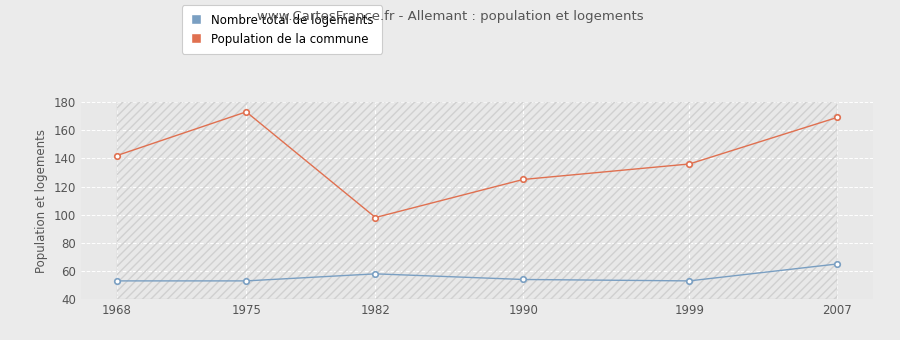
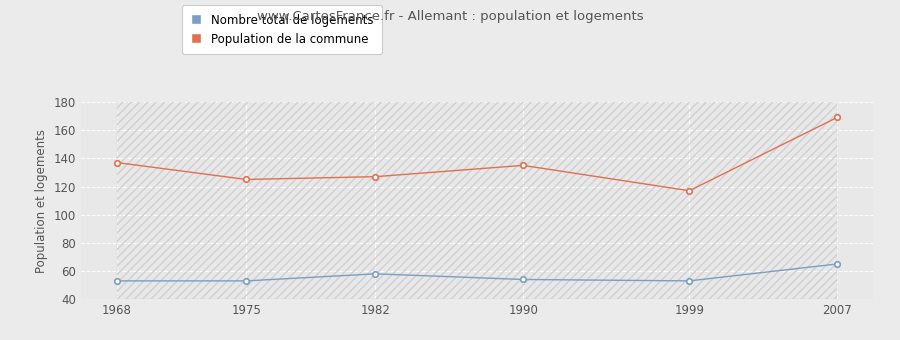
Population de la commune/1968: 142 -> 137
Population de la commune/1975: 173 -> 125
Population de la commune/1982: 98 -> 127
Population de la commune/1990: 125 -> 135
Population de la commune/1999: 136 -> 117
